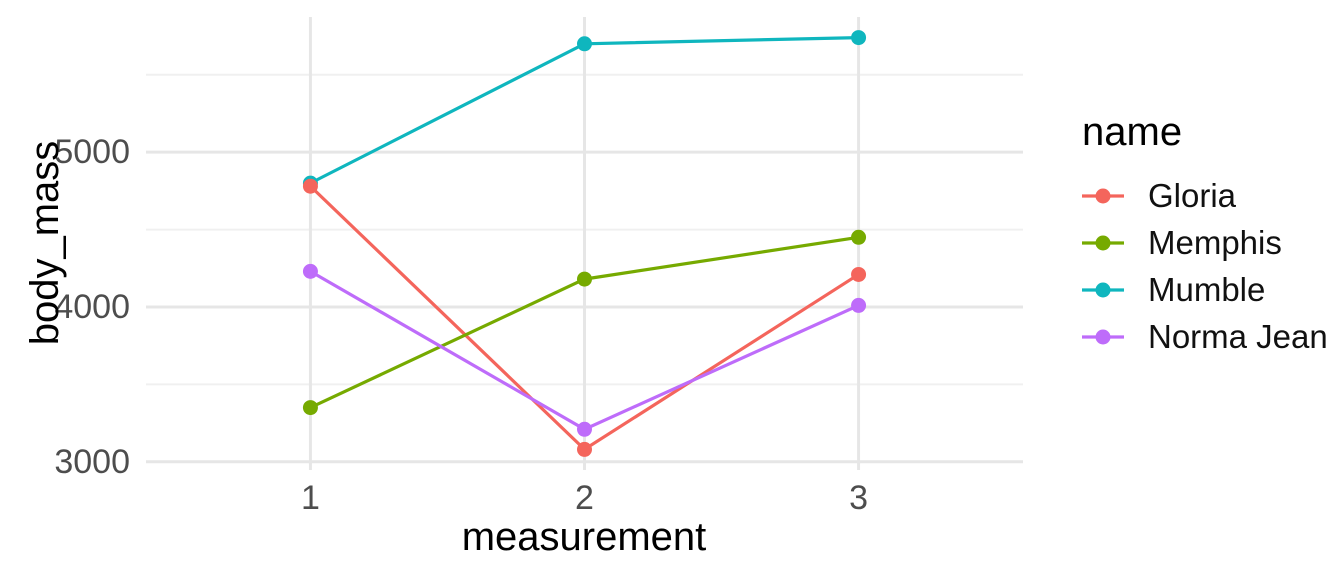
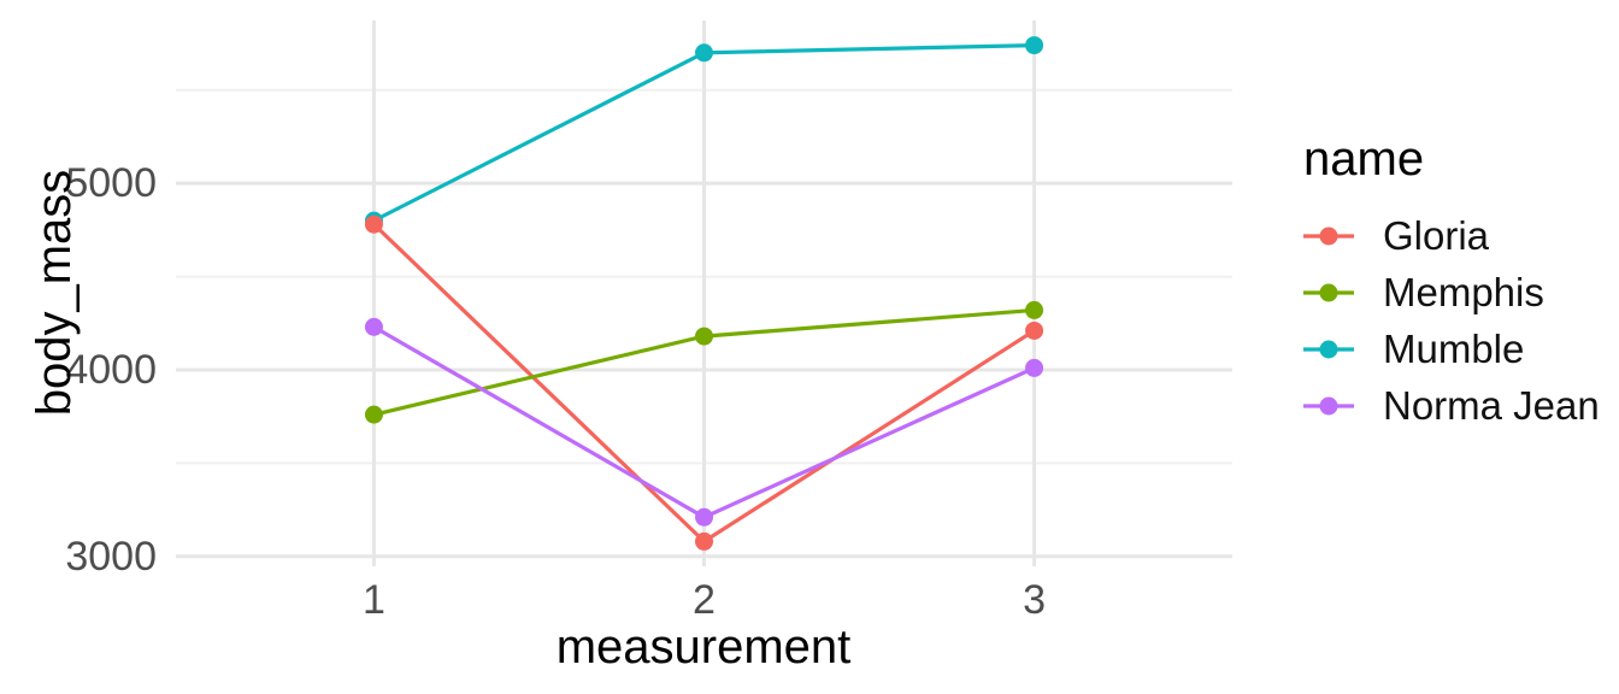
Memphis/1: 3350 -> 3760
Memphis/3: 4450 -> 4320
